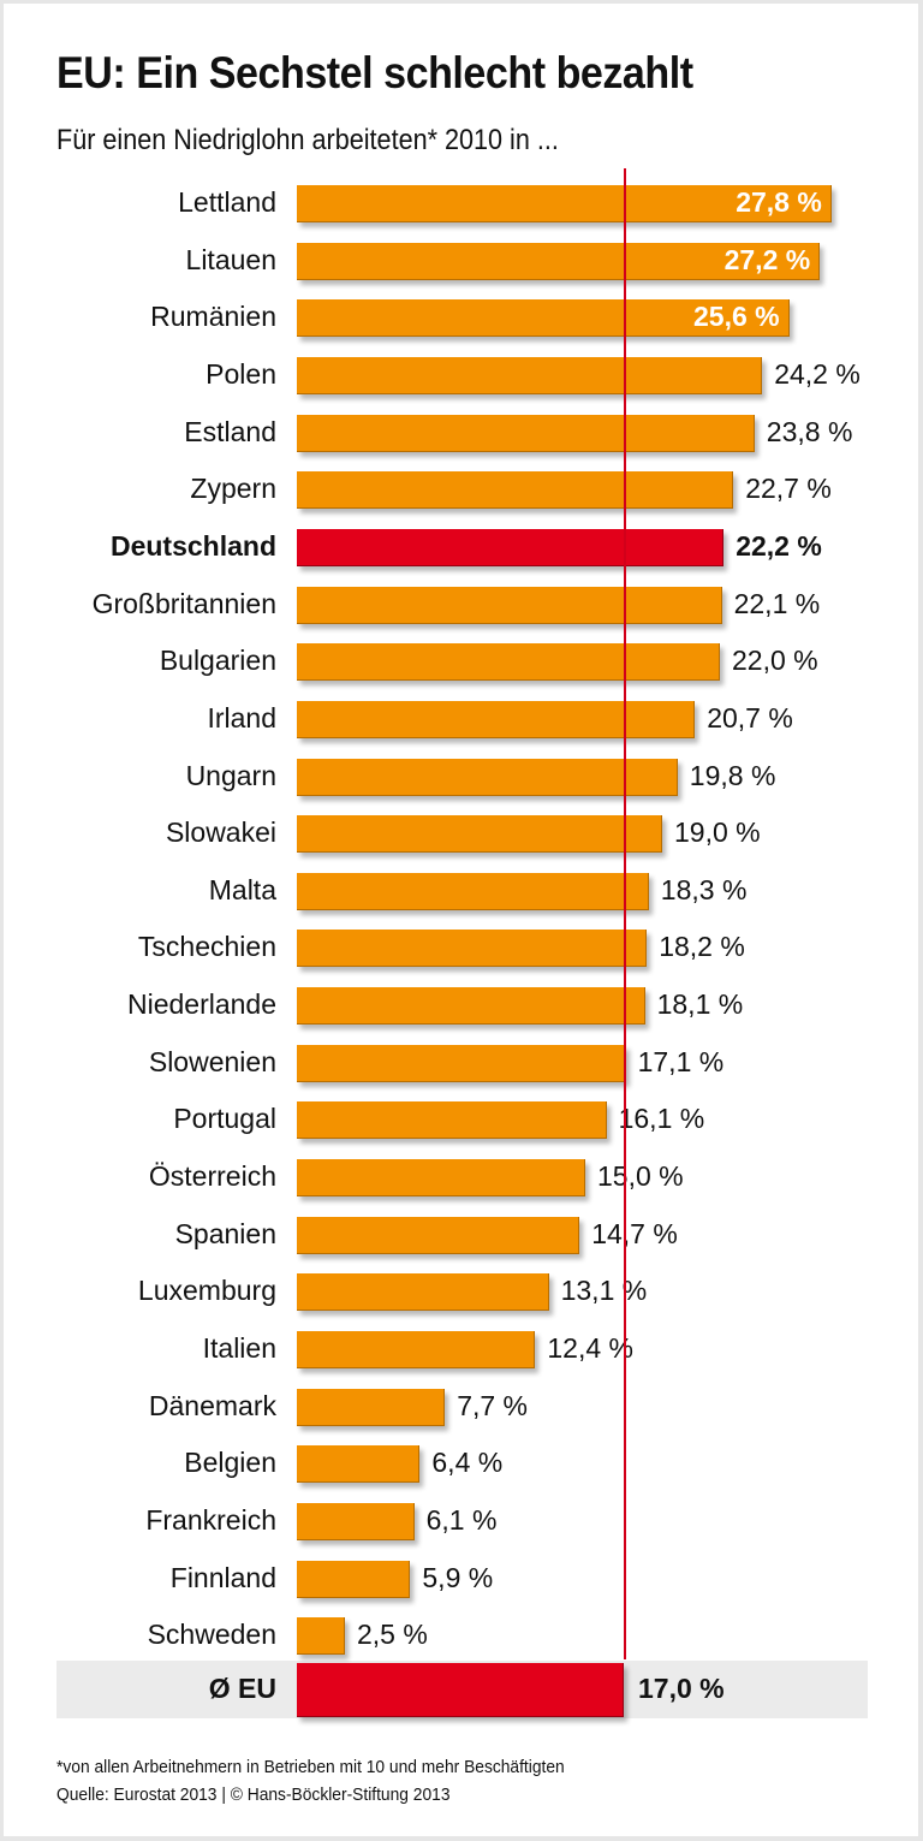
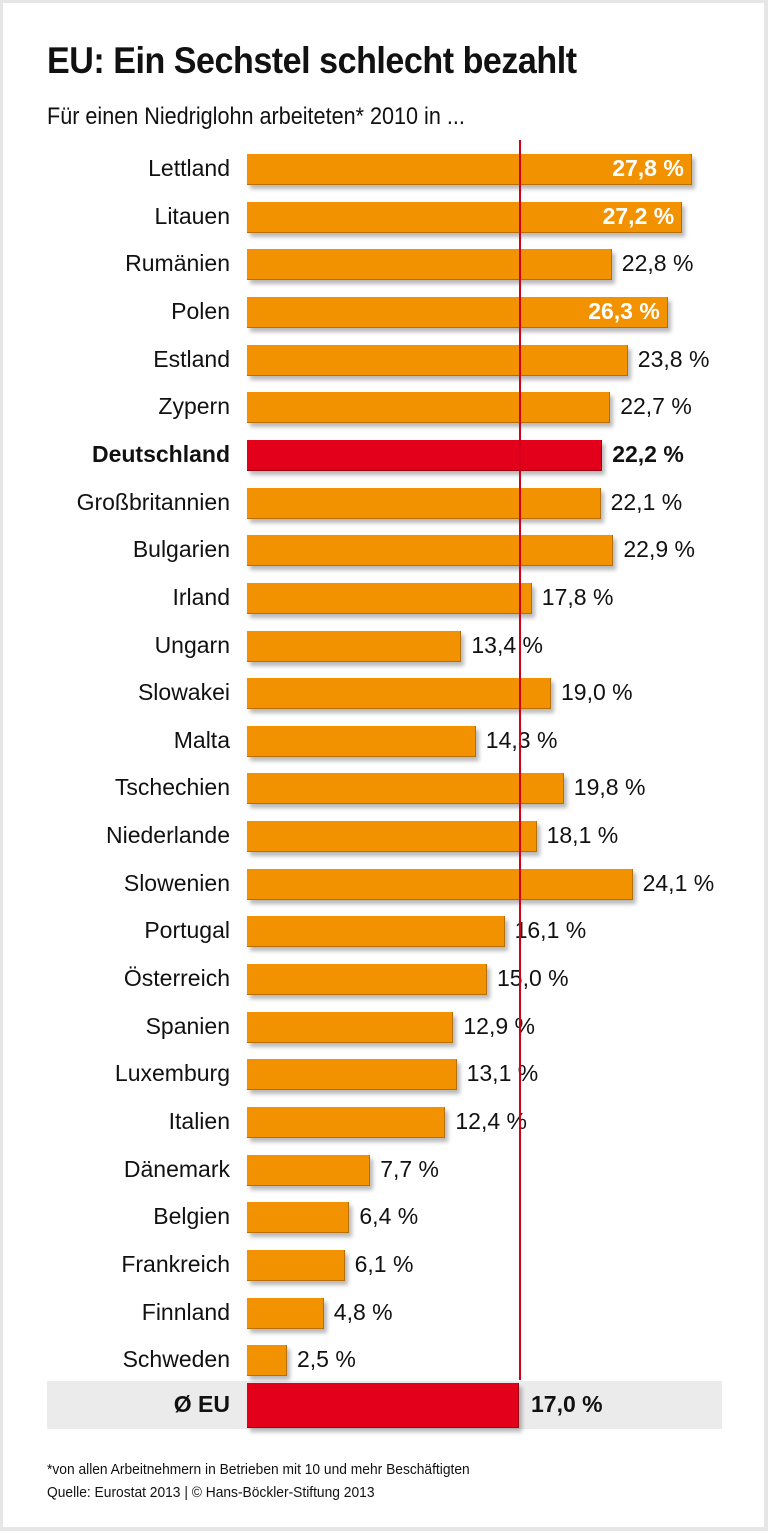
Rumänien: 25,6 -> 22,8
Polen: 24,2 -> 26,3
Bulgarien: 22,0 -> 22,9
Irland: 20,7 -> 17,8
Ungarn: 19,8 -> 13,4
Malta: 18,3 -> 14,3
Tschechien: 18,2 -> 19,8
Slowenien: 17,1 -> 24,1
Spanien: 14,7 -> 12,9
Finnland: 5,9 -> 4,8
